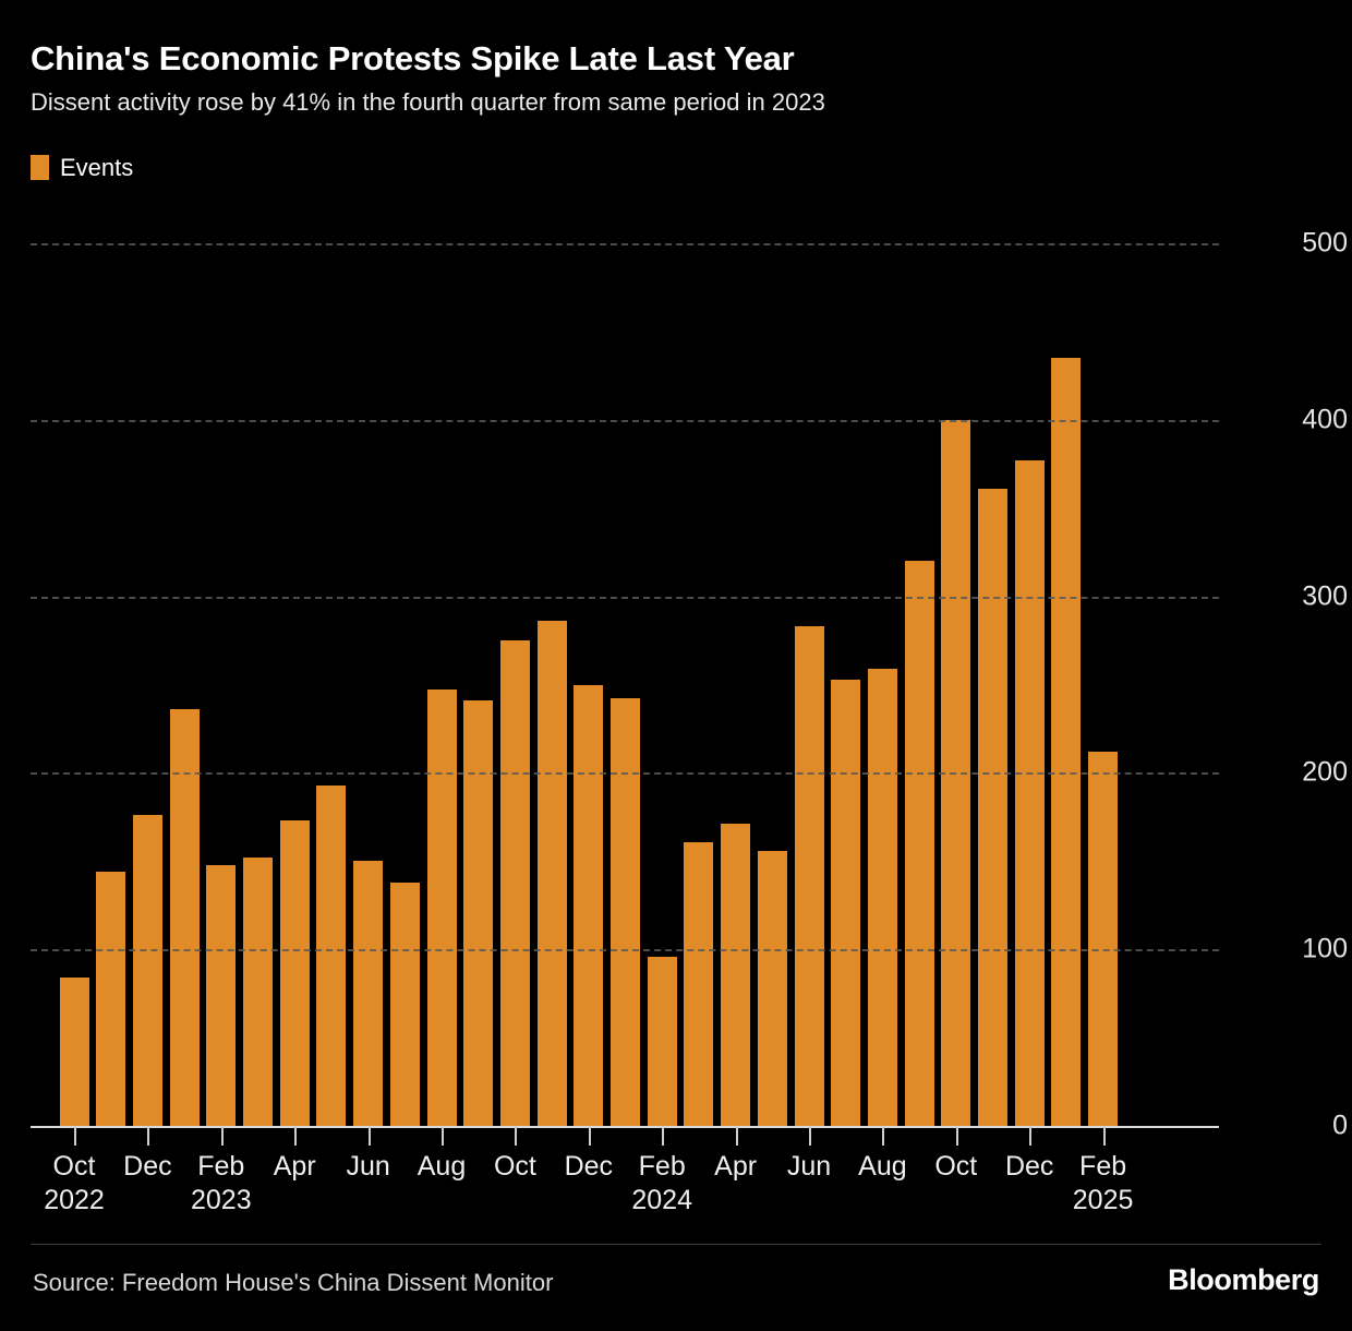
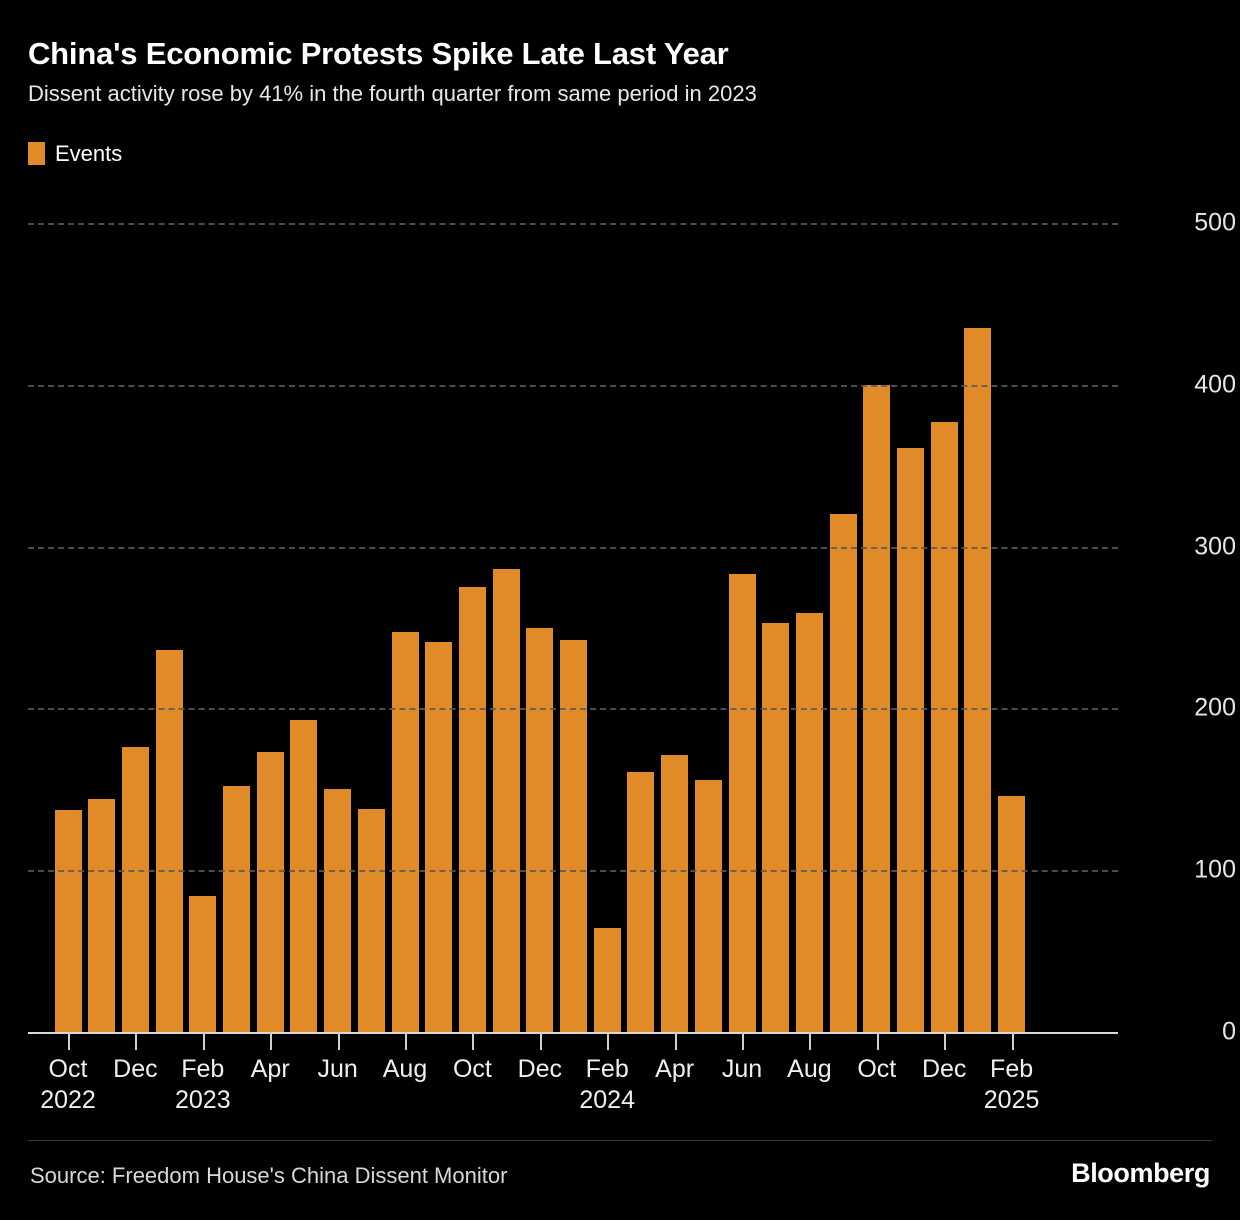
Oct 2022: 84 -> 137
Feb 2023: 148 -> 84
Feb 2024: 96 -> 64
Feb 2025: 212 -> 146
